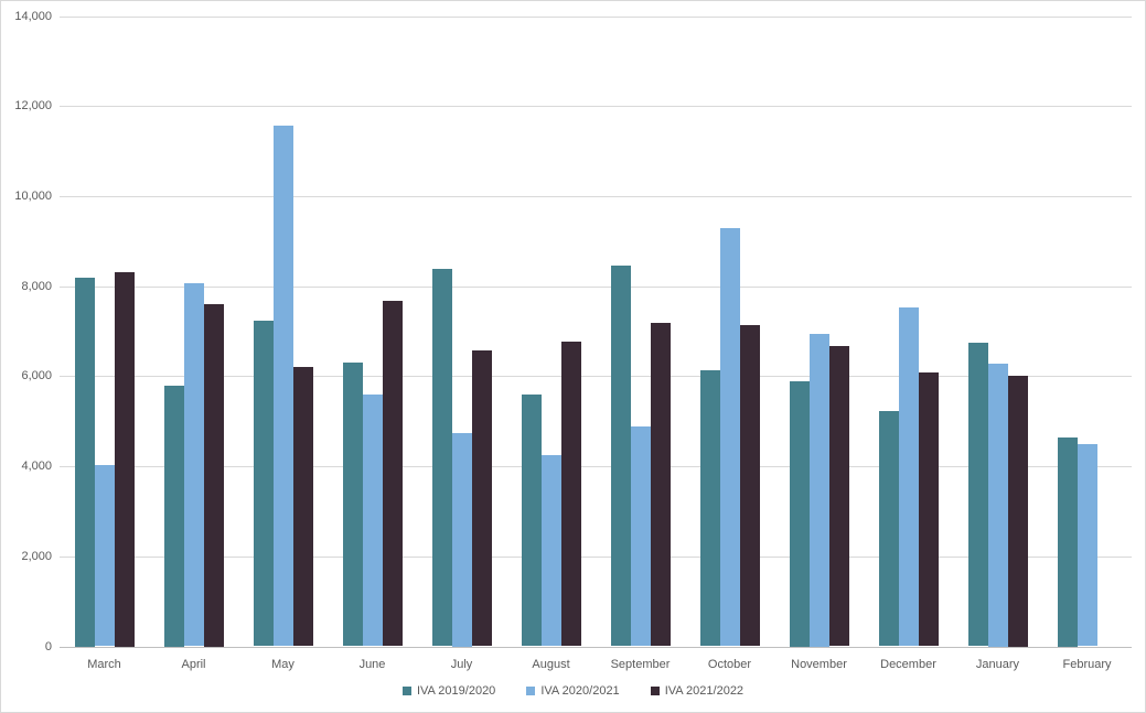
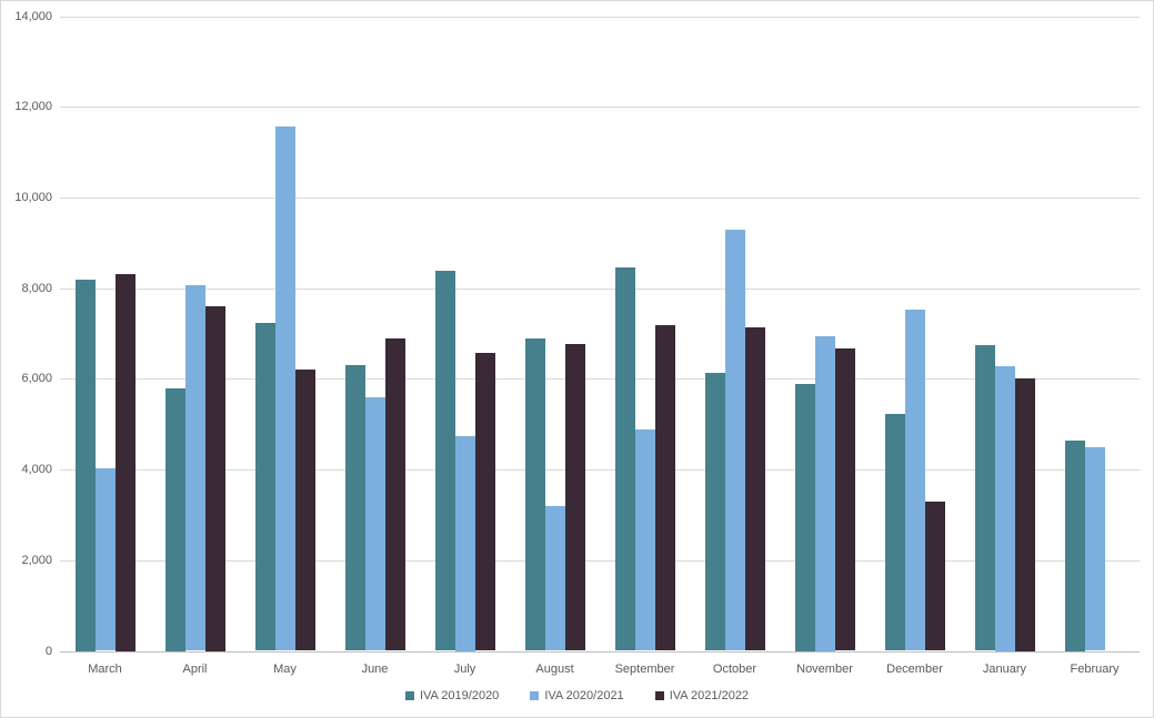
IVA 2021/2022/June: 7700 -> 6900
IVA 2019/2020/August: 5600 -> 6900
IVA 2020/2021/August: 4200 -> 3200
IVA 2021/2022/December: 6100 -> 3300
